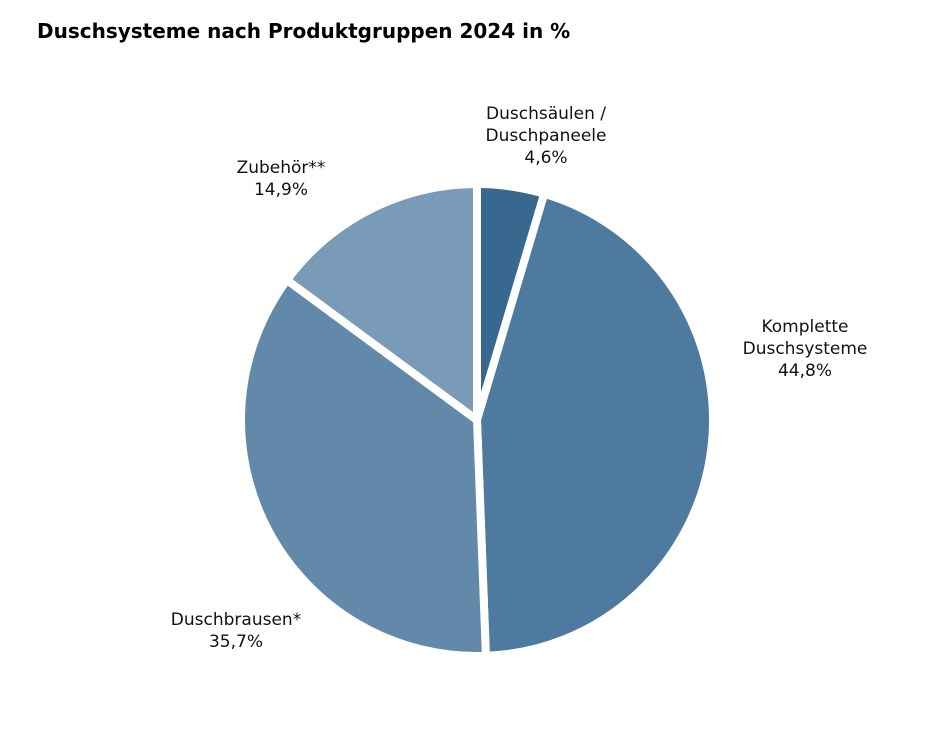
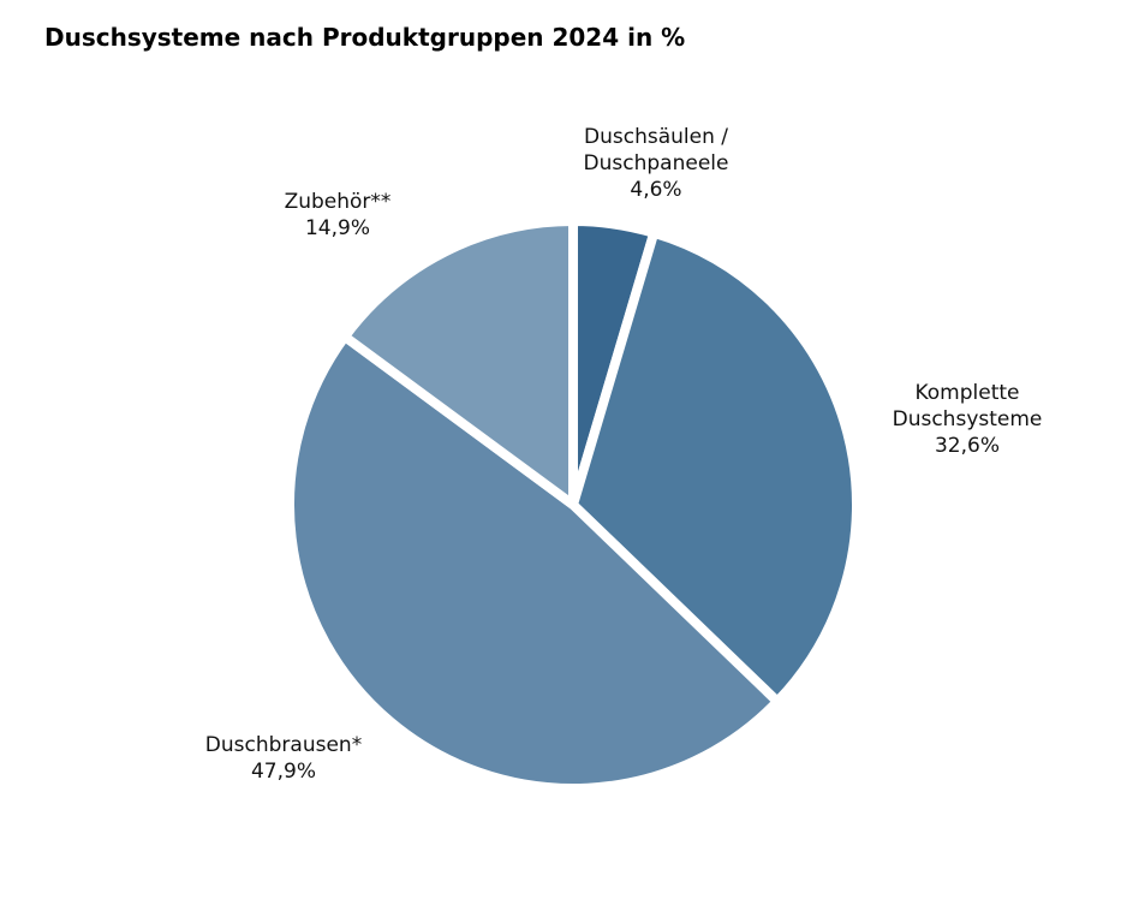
Komplette Duschsysteme: 44,8% -> 32,6%
Duschbrausen*: 35,7% -> 47,9%
